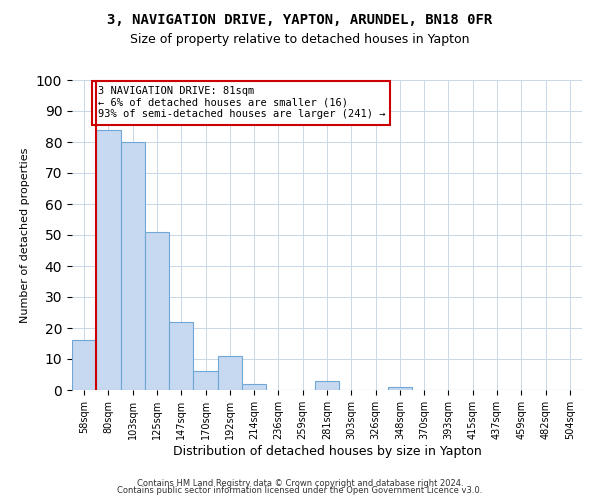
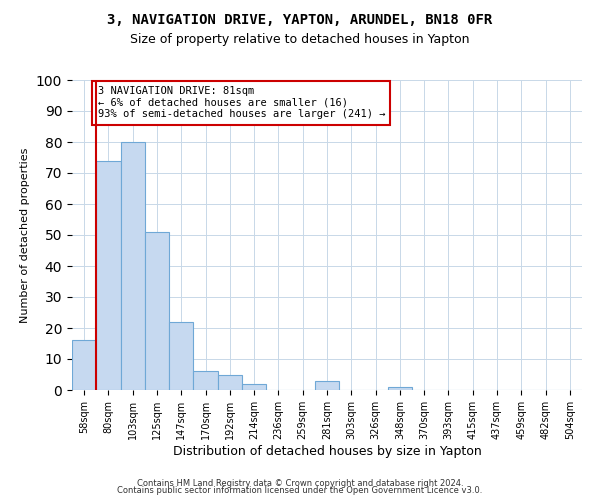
80sqm: 84 -> 74
192sqm: 11 -> 5
